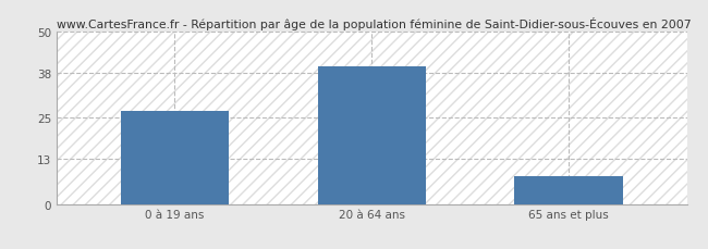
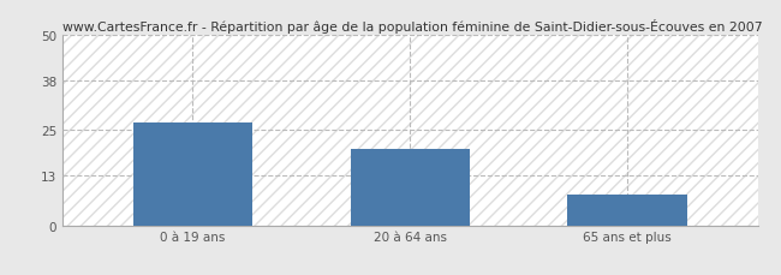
20 à 64 ans: 40 -> 20
